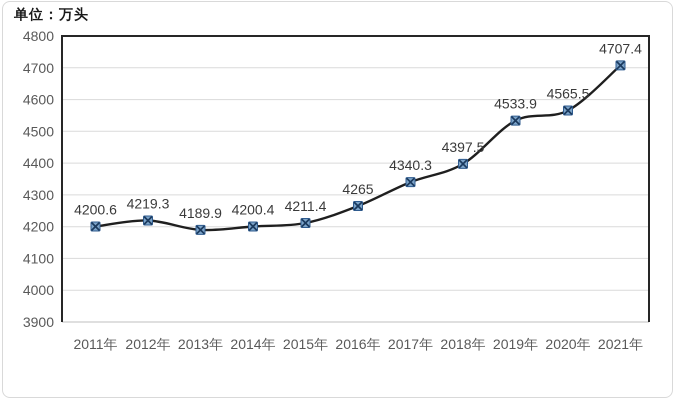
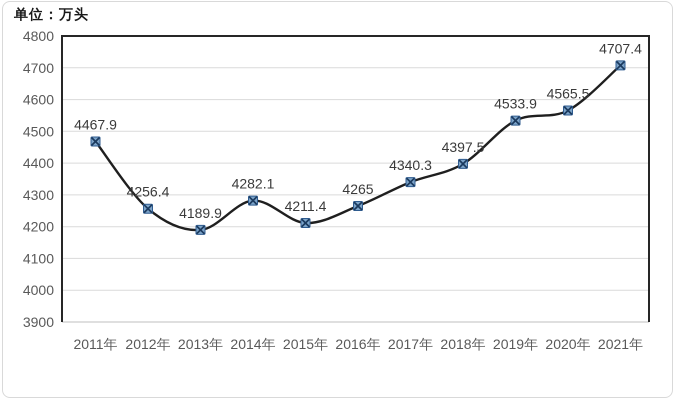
2011年: 4200.6 -> 4467.9
2012年: 4219.3 -> 4256.4
2014年: 4200.4 -> 4282.1
